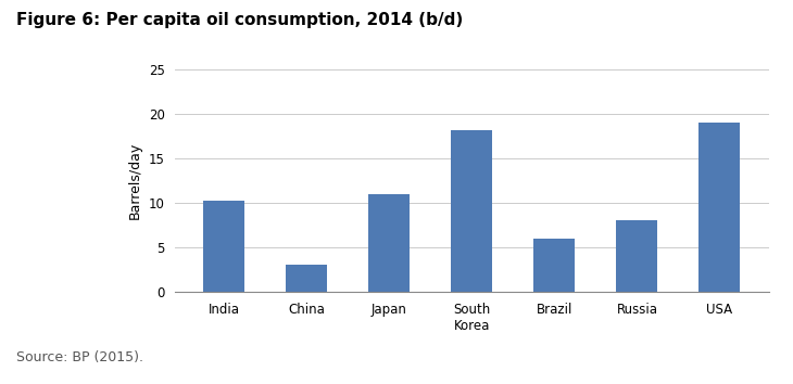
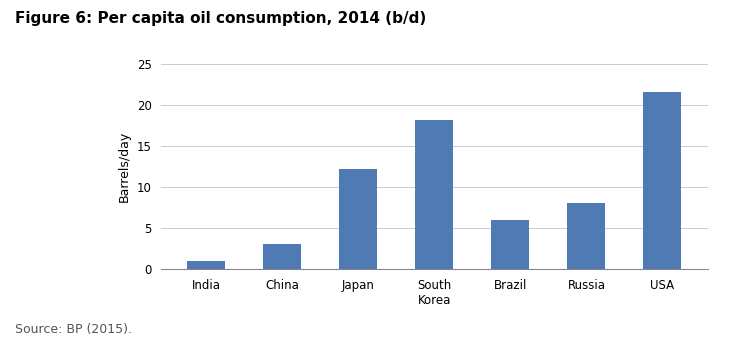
India: 10.2 -> 1.0
Japan: 11.0 -> 12.2
USA: 19.0 -> 21.5
